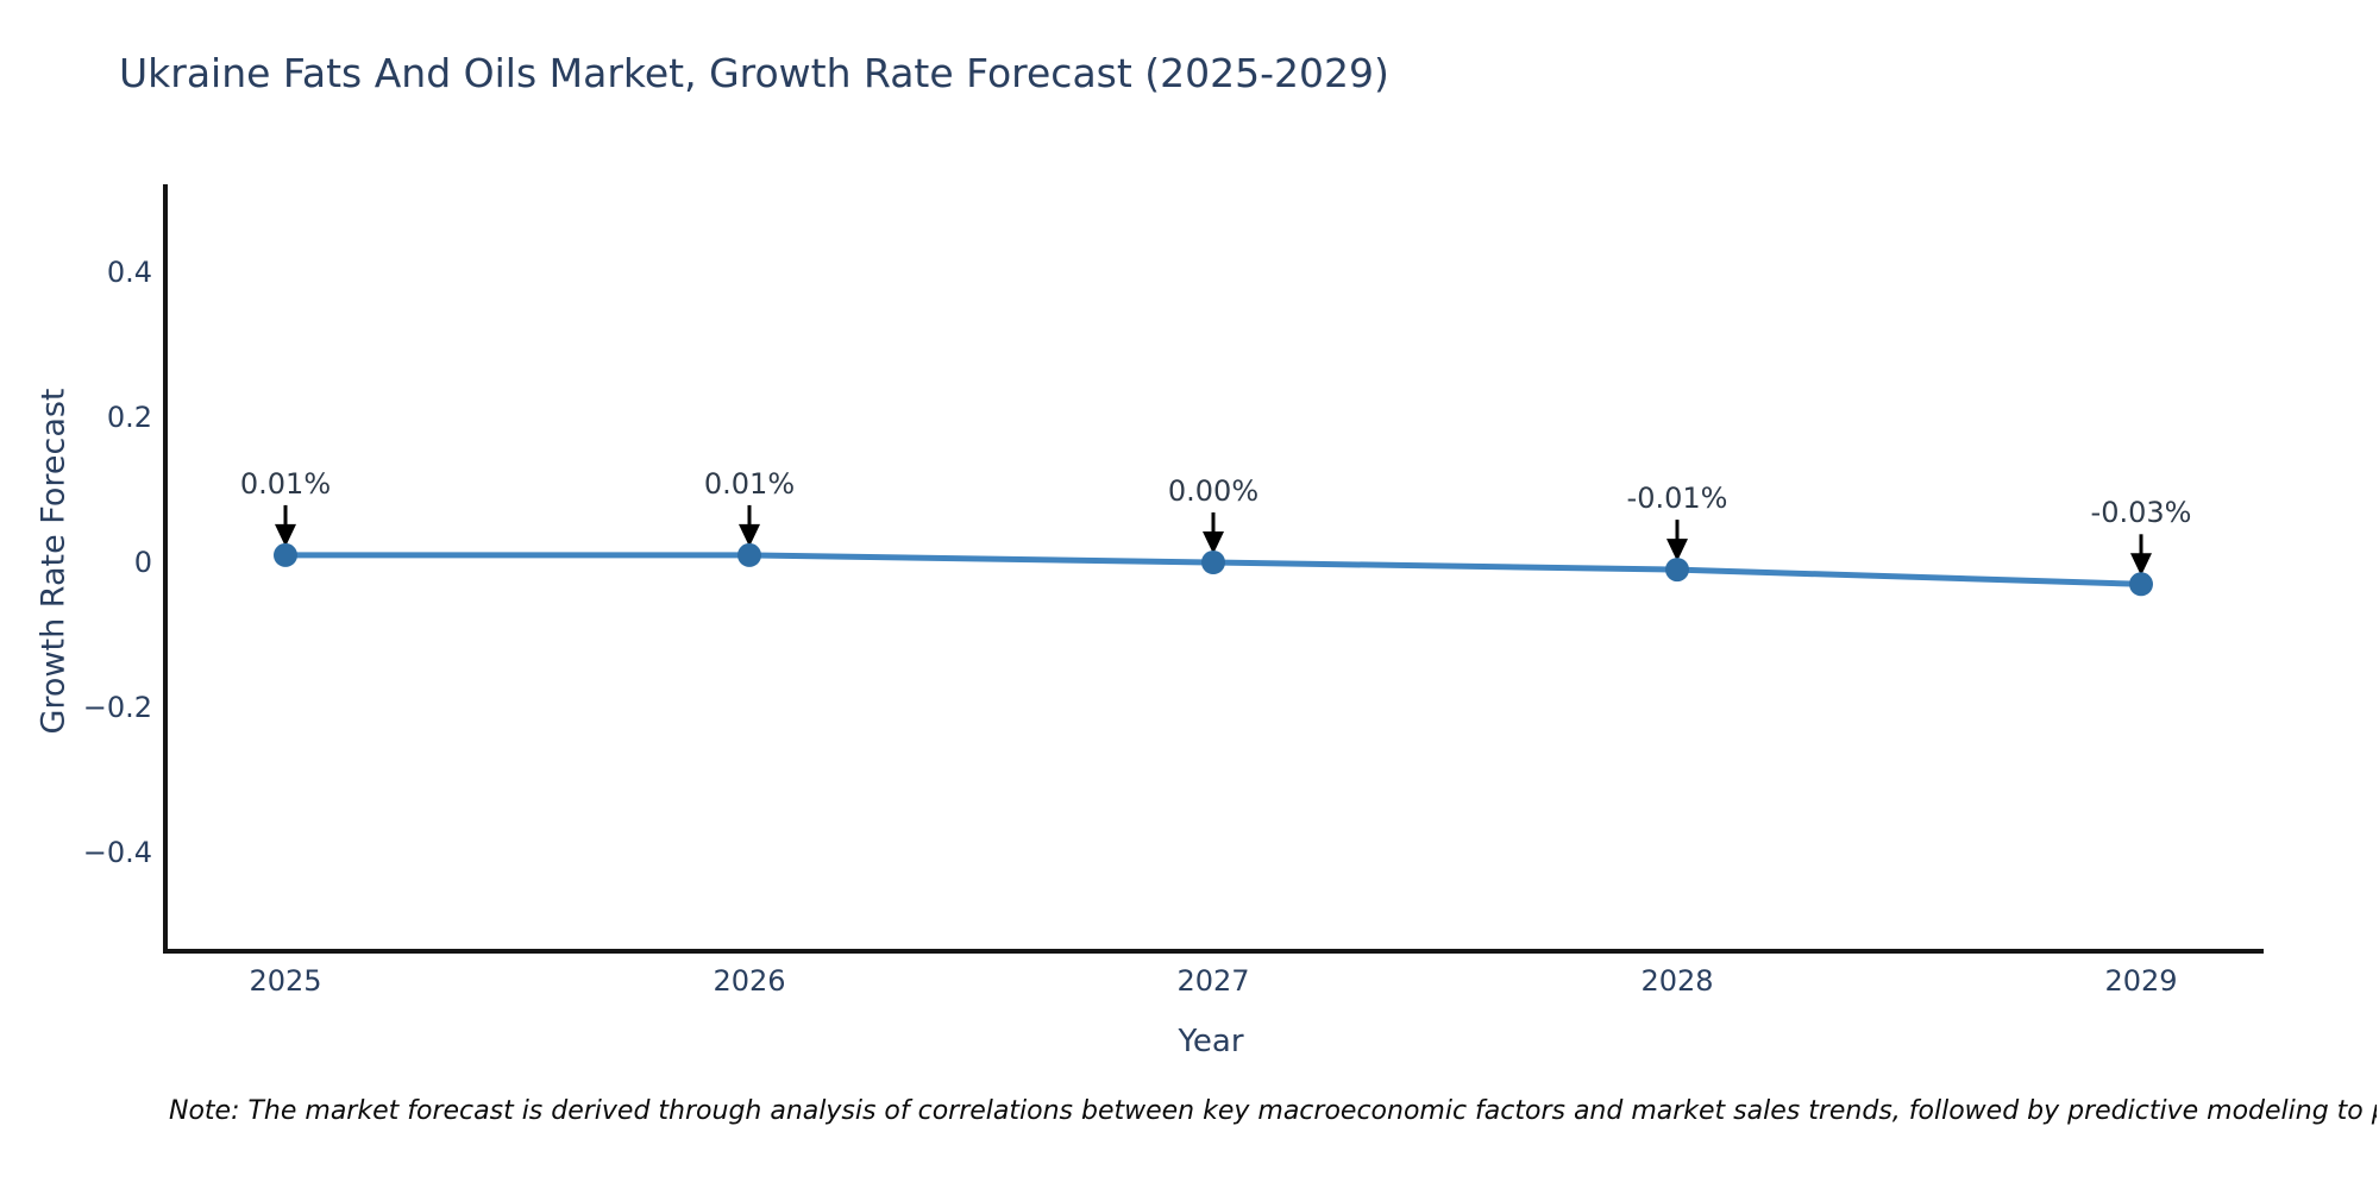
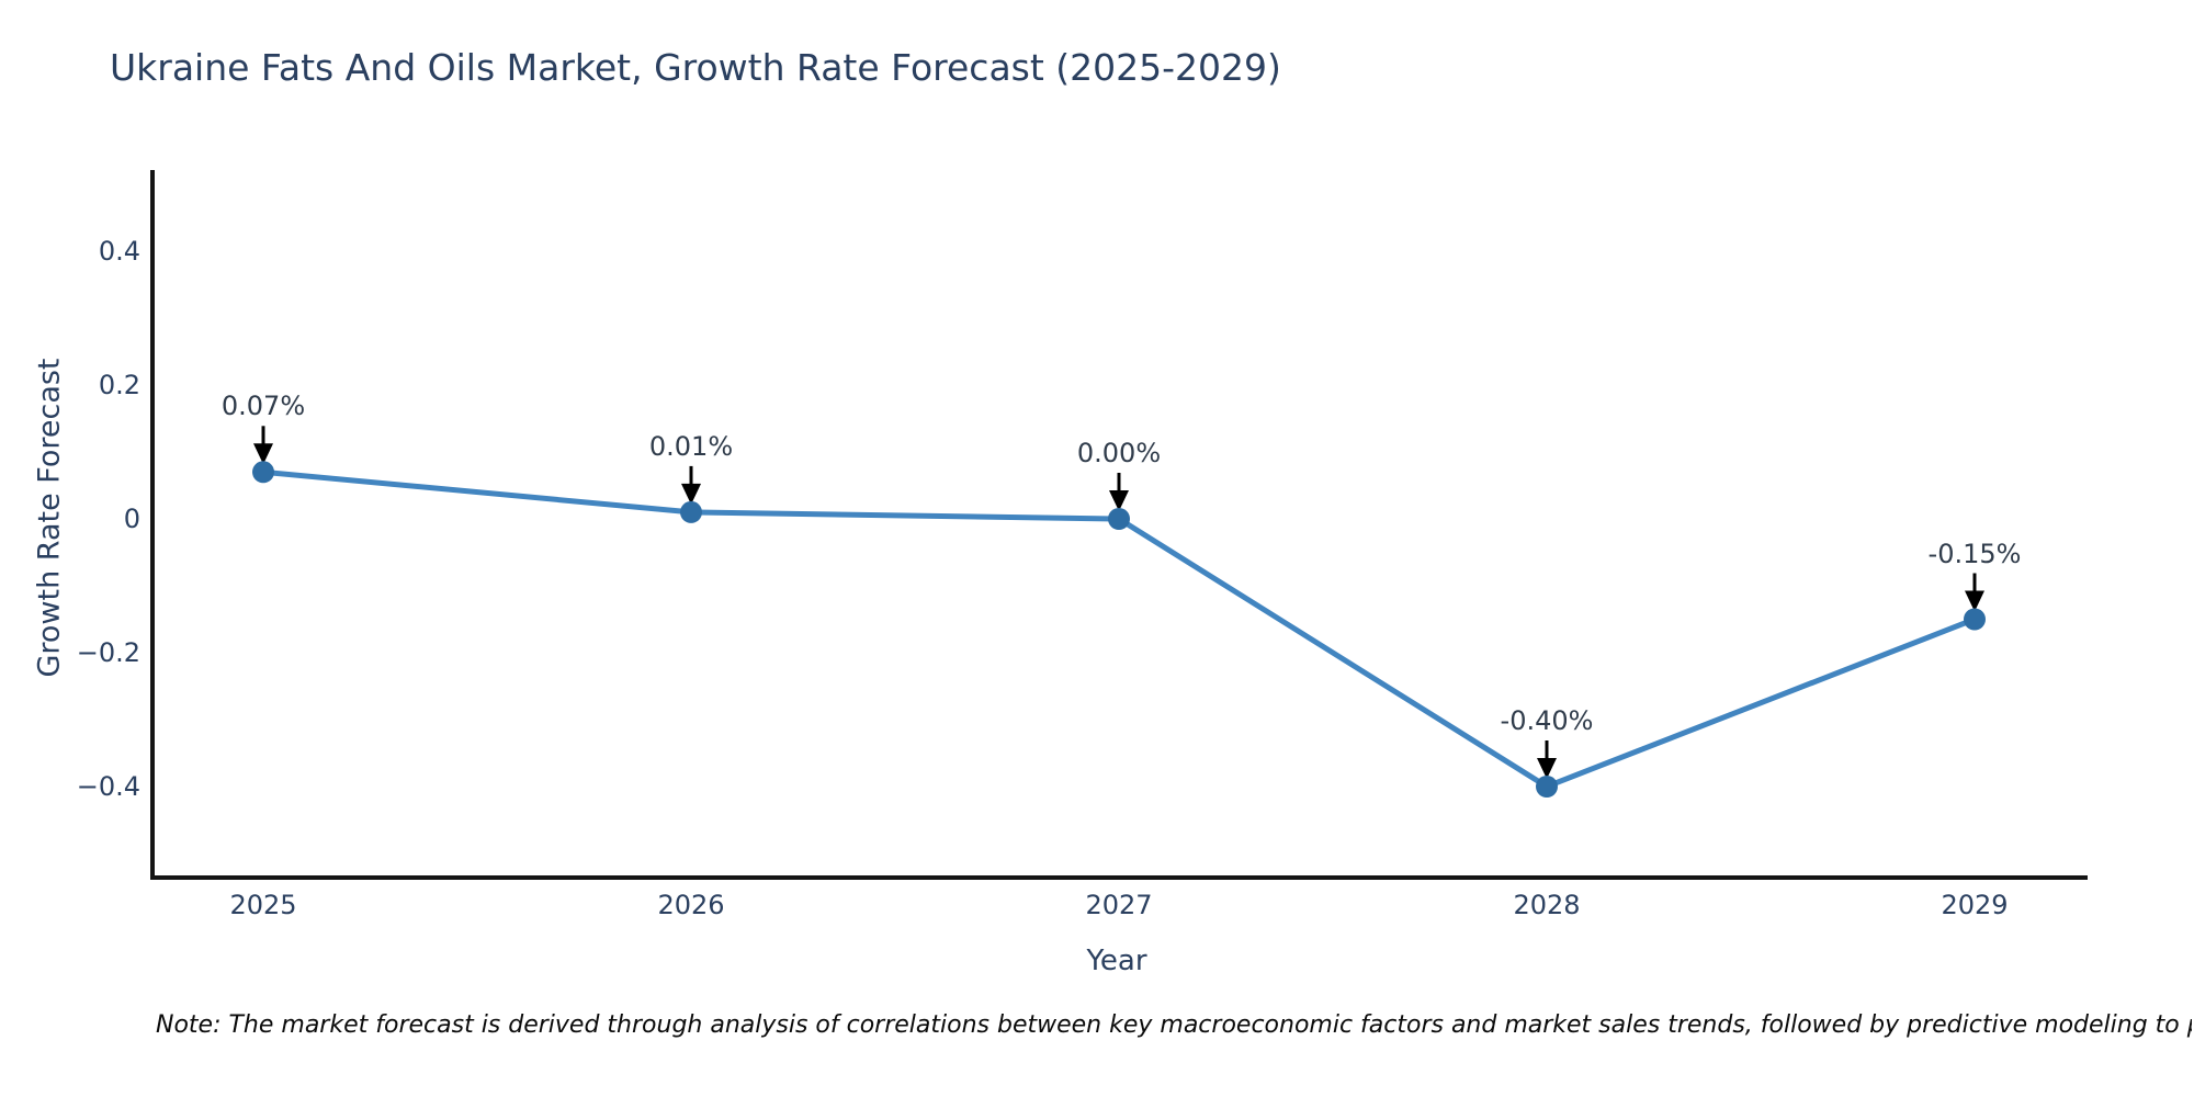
2025: 0.01% -> 0.07%
2028: -0.01% -> -0.40%
2029: -0.03% -> -0.15%
